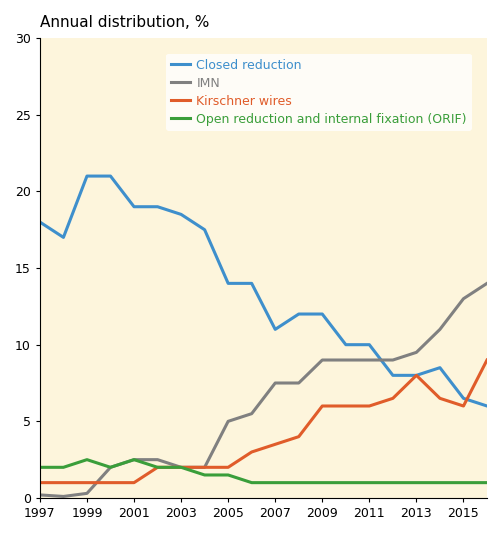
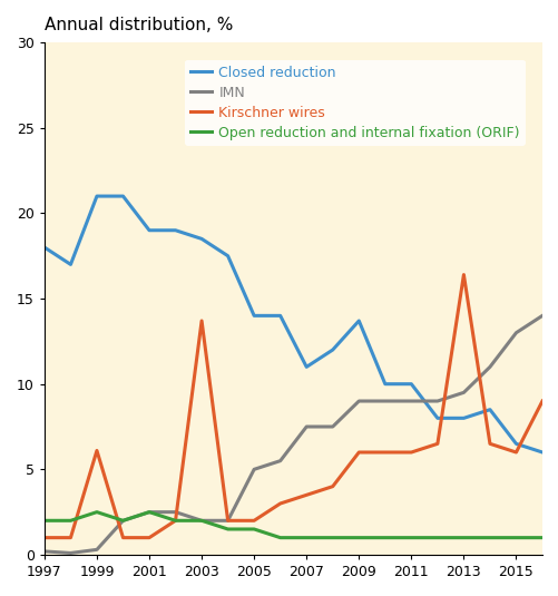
Kirschner wires/1999: 1.0 -> 6.1
Kirschner wires/2003: 2.0 -> 13.7
Closed reduction/2009: 12.0 -> 13.7
Kirschner wires/2013: 8.0 -> 16.4
